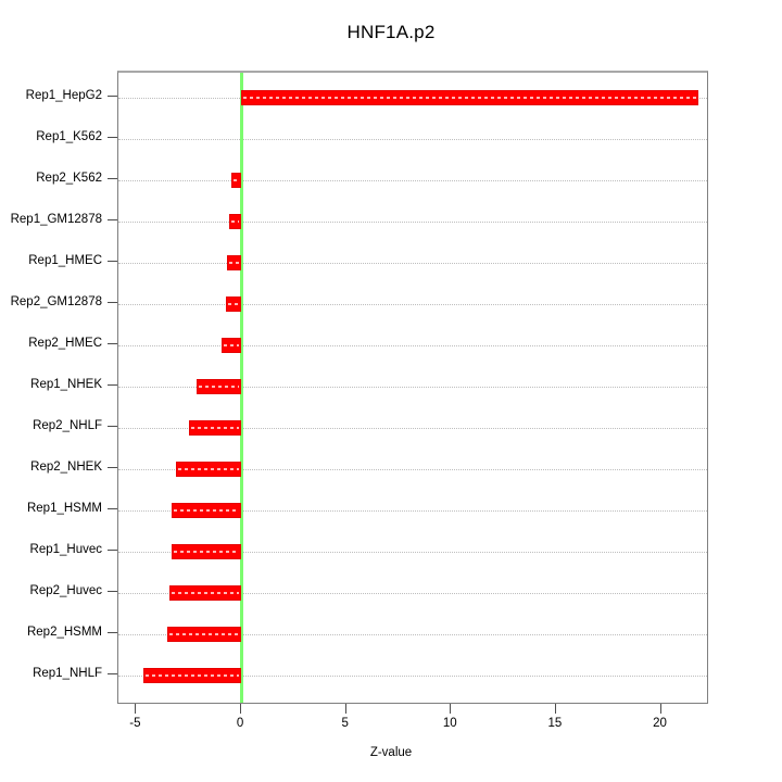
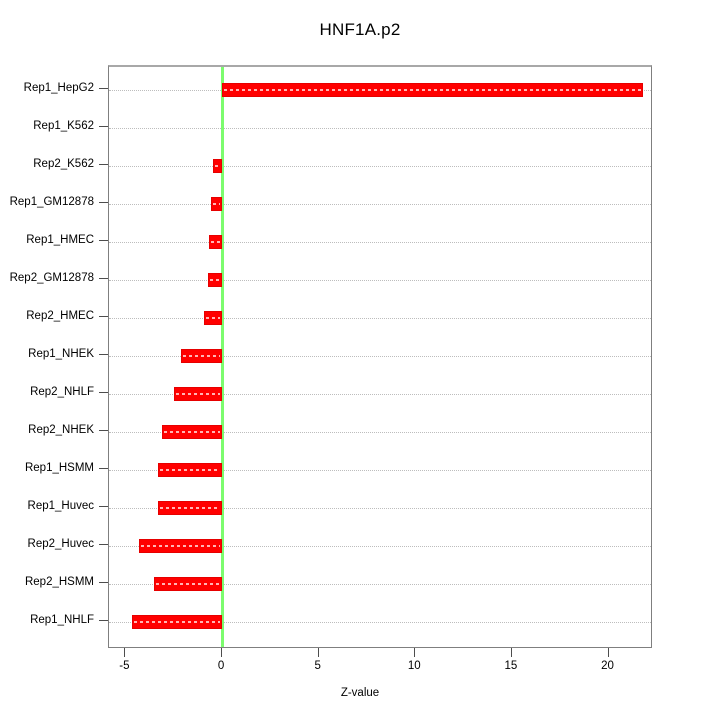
Rep2_Huvec: -3.4 -> -4.3
